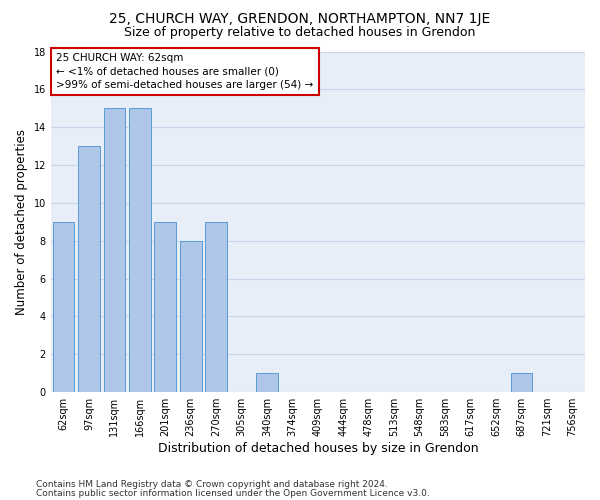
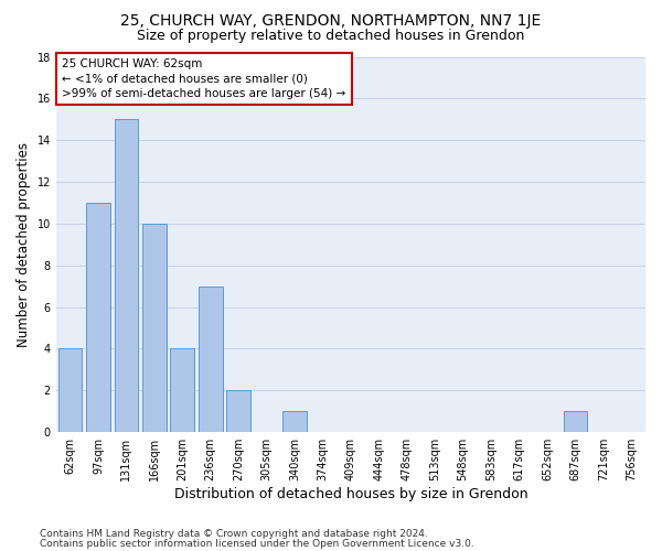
62sqm: 9 -> 4
97sqm: 13 -> 11
166sqm: 15 -> 10
201sqm: 9 -> 4
236sqm: 8 -> 7
270sqm: 9 -> 2
